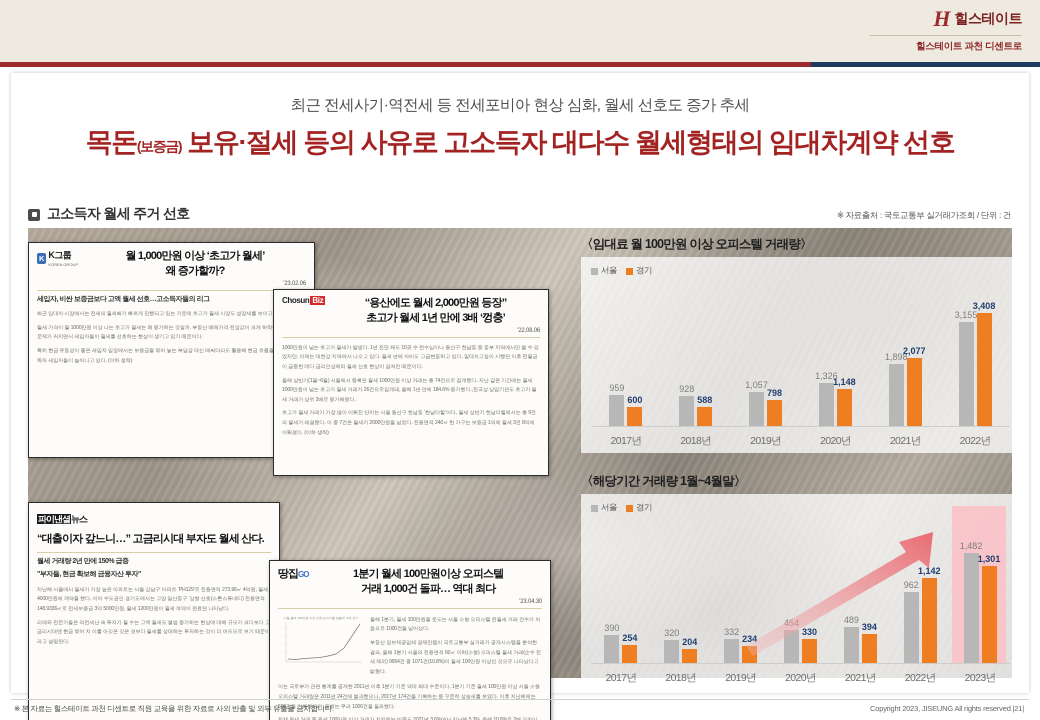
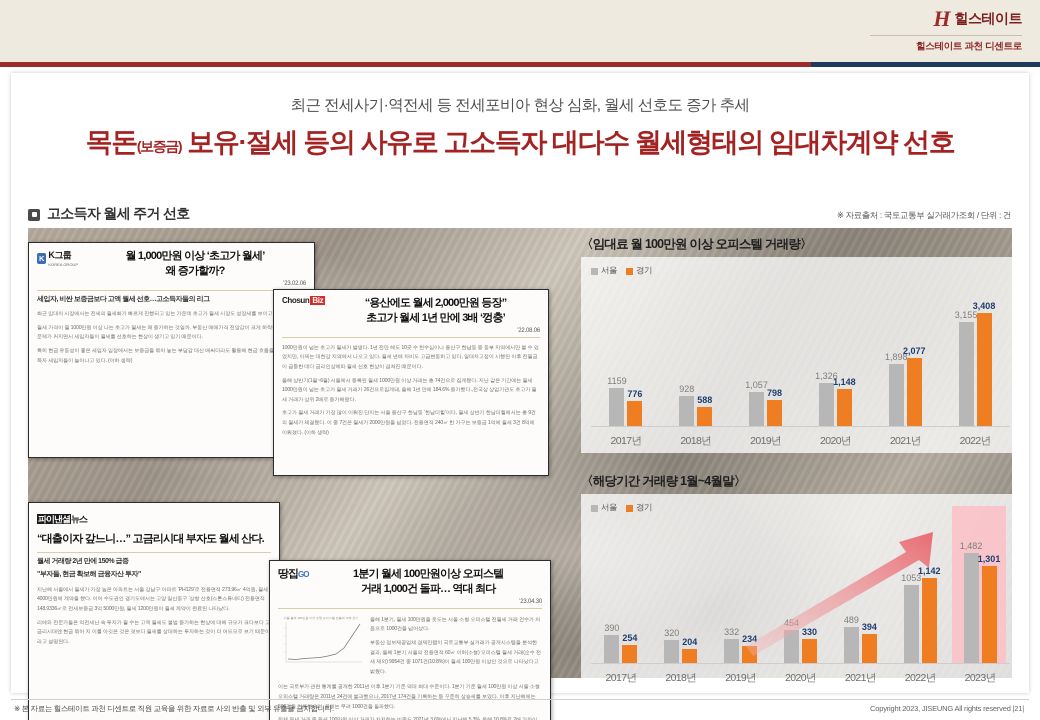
〈임대료 월 100만원 이상 오피스텔 거래량〉/서울/2017년: 959 -> 1159
〈임대료 월 100만원 이상 오피스텔 거래량〉/경기/2017년: 600 -> 776
〈해당기간 거래량 1월~4월말〉/서울/2022년: 962 -> 1053
